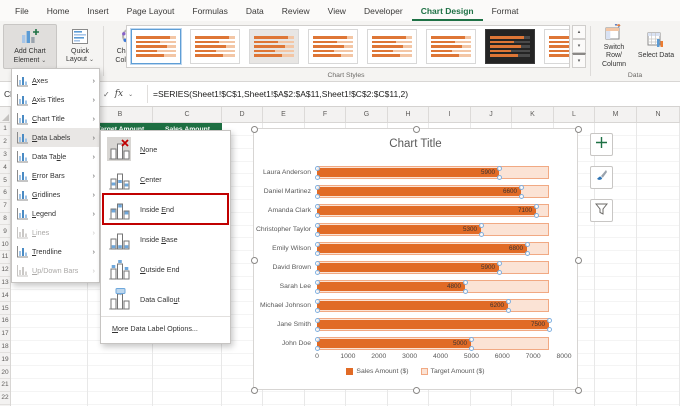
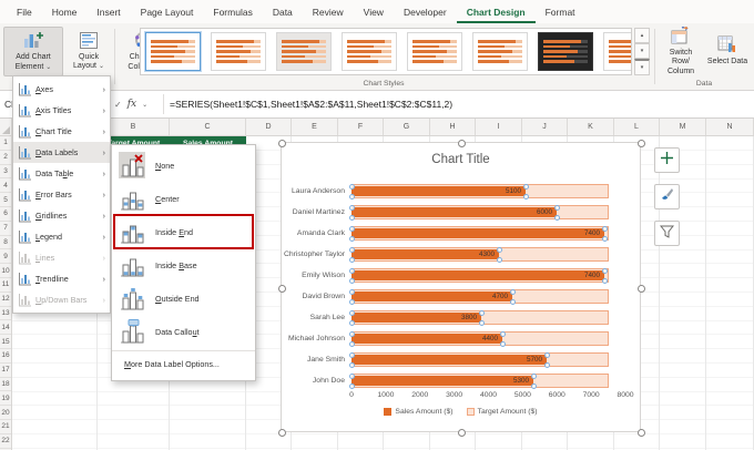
Sales Amount ($)/Laura Anderson: 5900 -> 5100
Sales Amount ($)/Daniel Martinez: 6600 -> 6000
Sales Amount ($)/Amanda Clark: 7100 -> 7400
Sales Amount ($)/Christopher Taylor: 5300 -> 4300
Sales Amount ($)/Emily Wilson: 6800 -> 7400
Sales Amount ($)/David Brown: 5900 -> 4700
Sales Amount ($)/Sarah Lee: 4800 -> 3800
Sales Amount ($)/Michael Johnson: 6200 -> 4400
Sales Amount ($)/Jane Smith: 7500 -> 5700
Sales Amount ($)/John Doe: 5000 -> 5300
